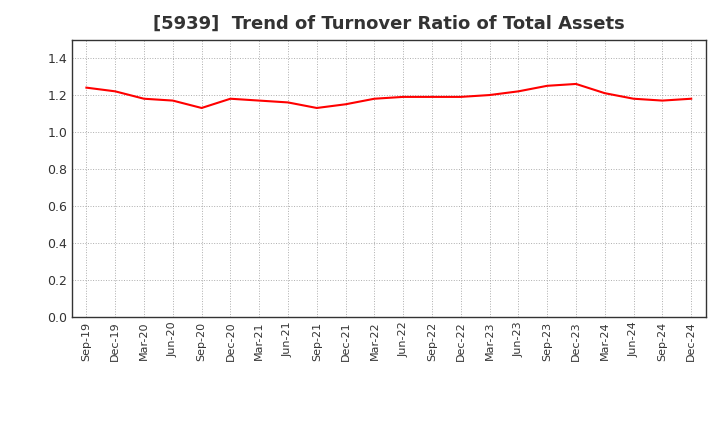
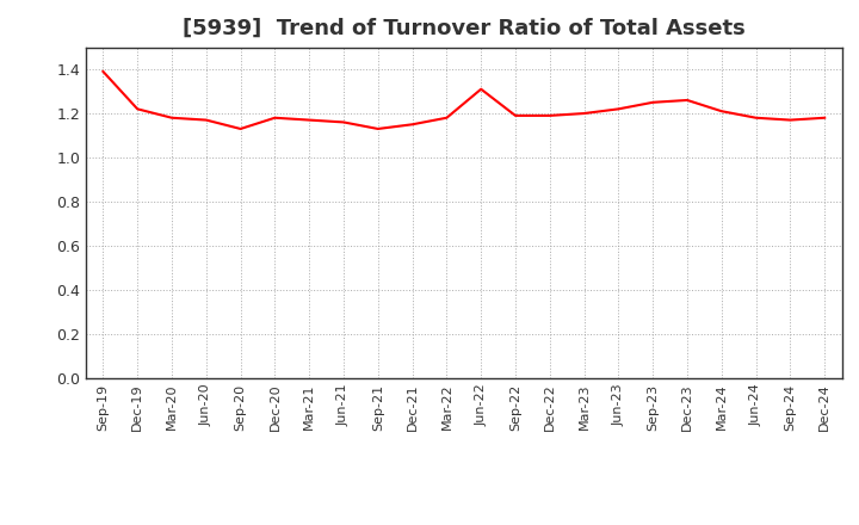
Sep-19: 1.24 -> 1.39
Jun-22: 1.19 -> 1.31
